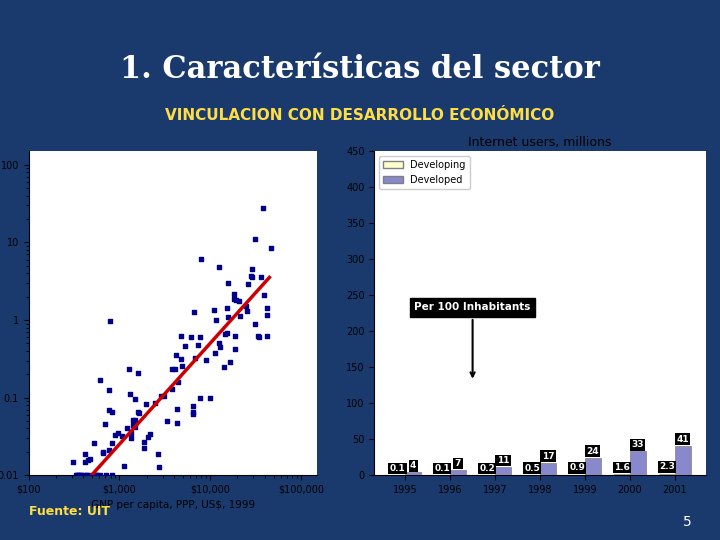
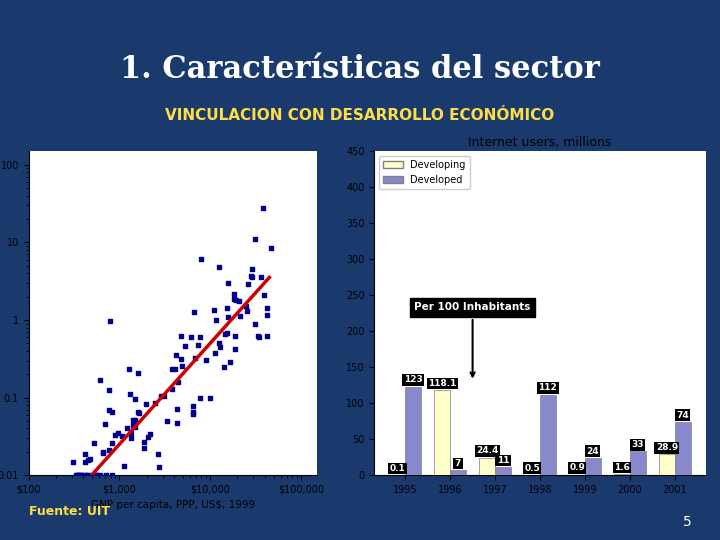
Internet users, millions/Developed/1995: 4 -> 123
Internet users, millions/Developing/1996: 0.1 -> 118.1
Internet users, millions/Developing/1997: 0.2 -> 24.4
Internet users, millions/Developed/1998: 17 -> 112
Internet users, millions/Developing/2001: 2.3 -> 28.9
Internet users, millions/Developed/2001: 41 -> 74
